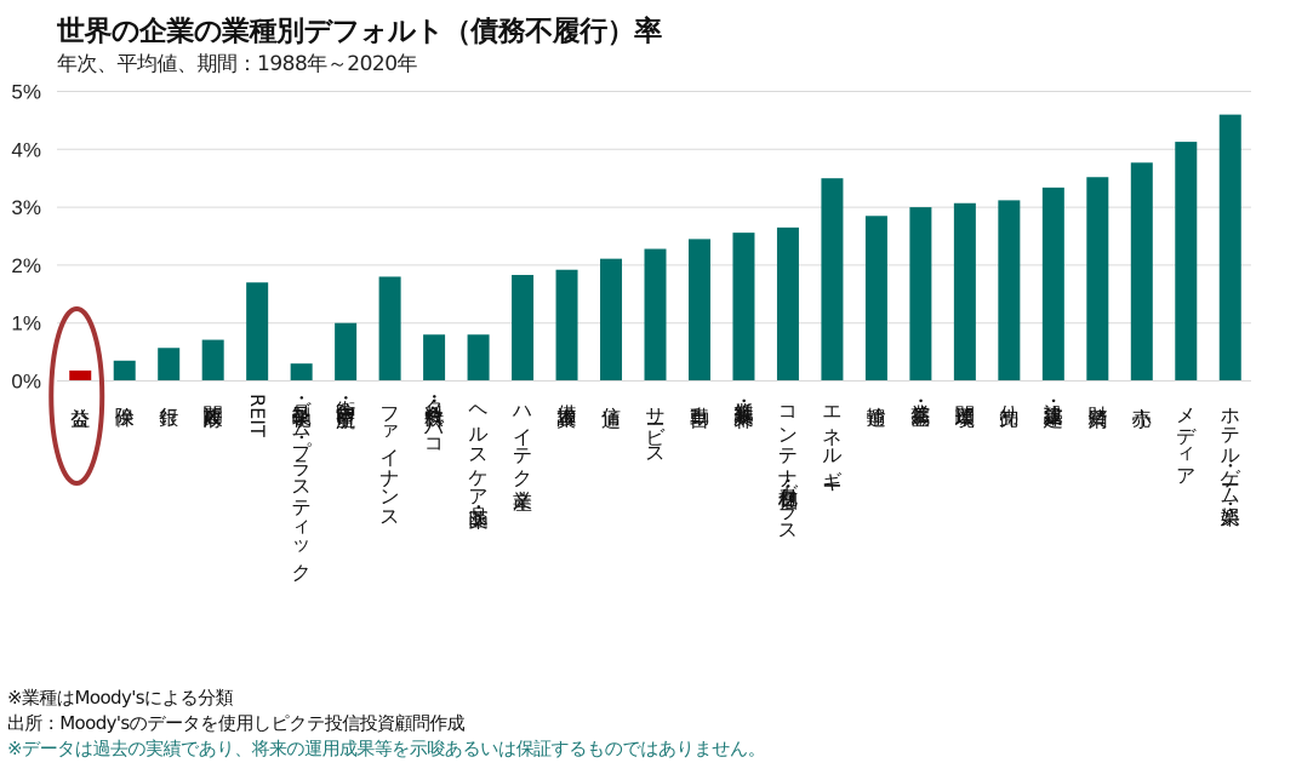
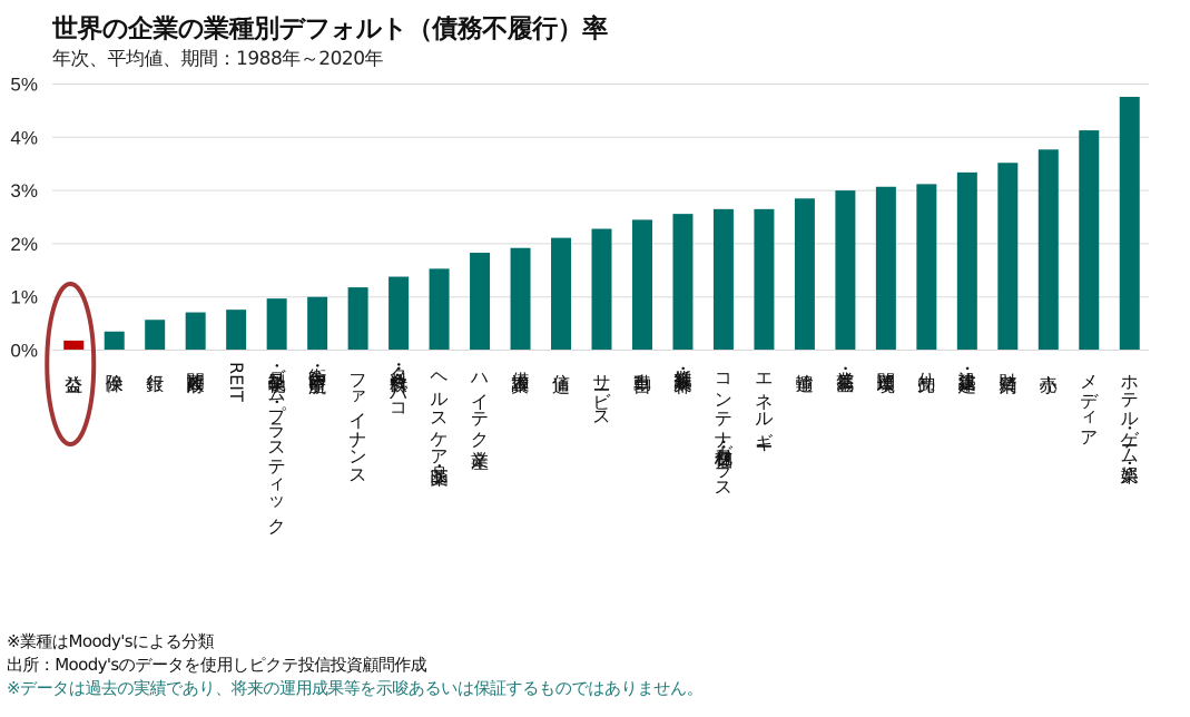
REIT: 1.7% -> 0.8%
化学製品・ゴム・プラスティック: 0.3% -> 1.0%
ファイナンス: 1.8% -> 1.2%
飲料・食料・タバコ: 0.8% -> 1.4%
ヘルスケア・医薬品: 0.8% -> 1.5%
エネルギー: 3.5% -> 2.6%
ホテル・ゲーム・娯楽: 4.6% -> 4.8%
